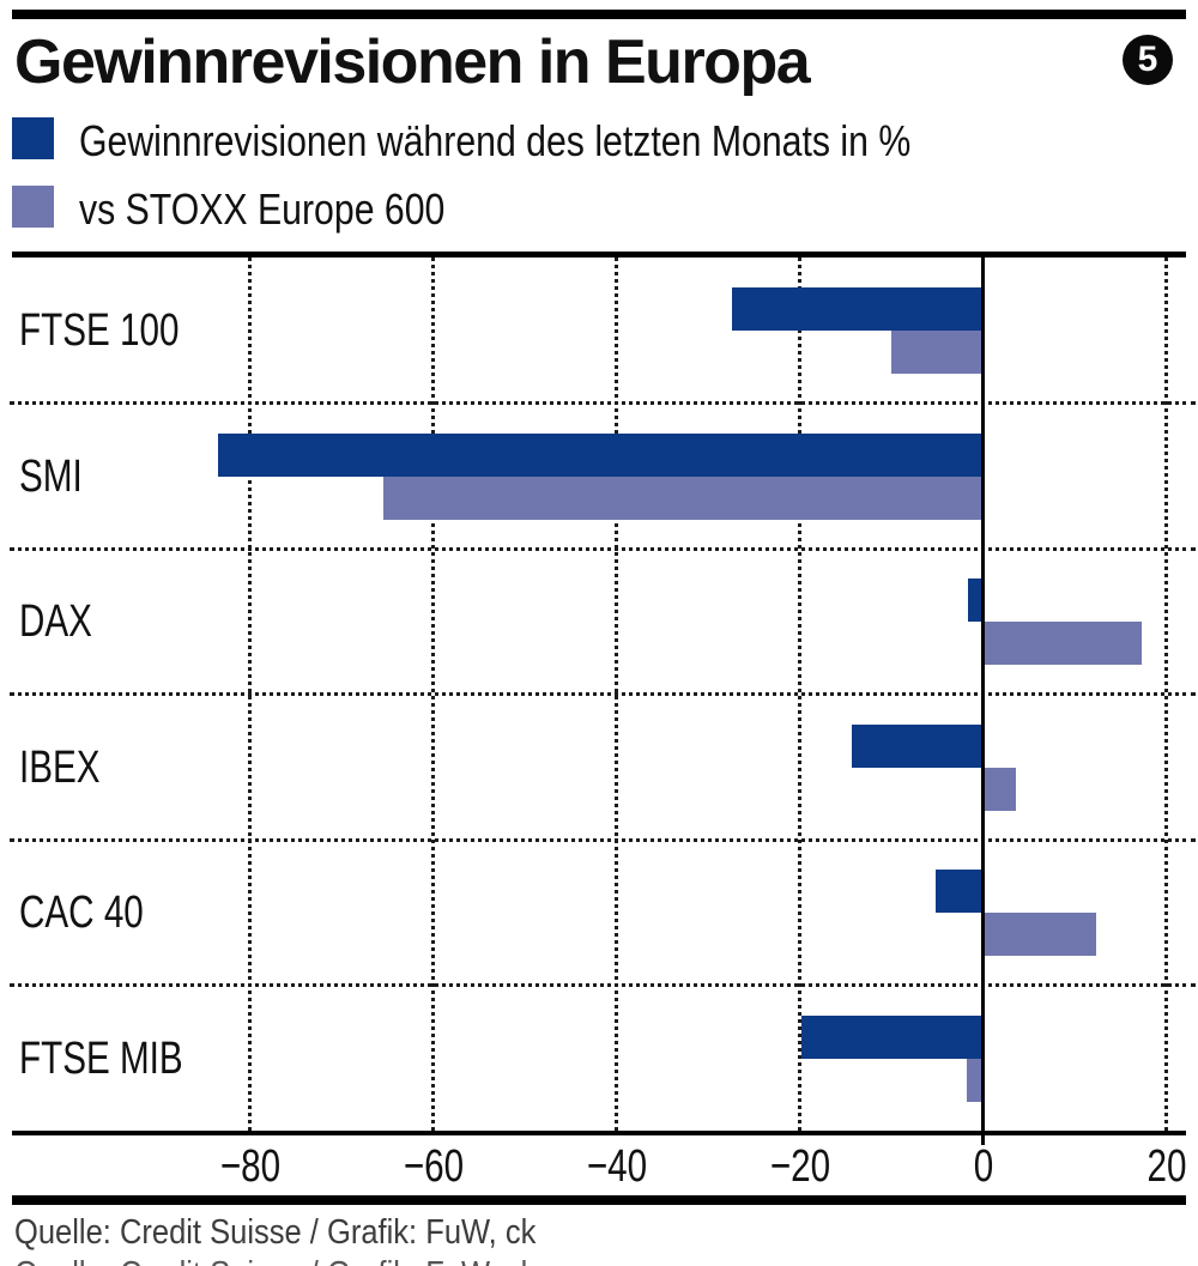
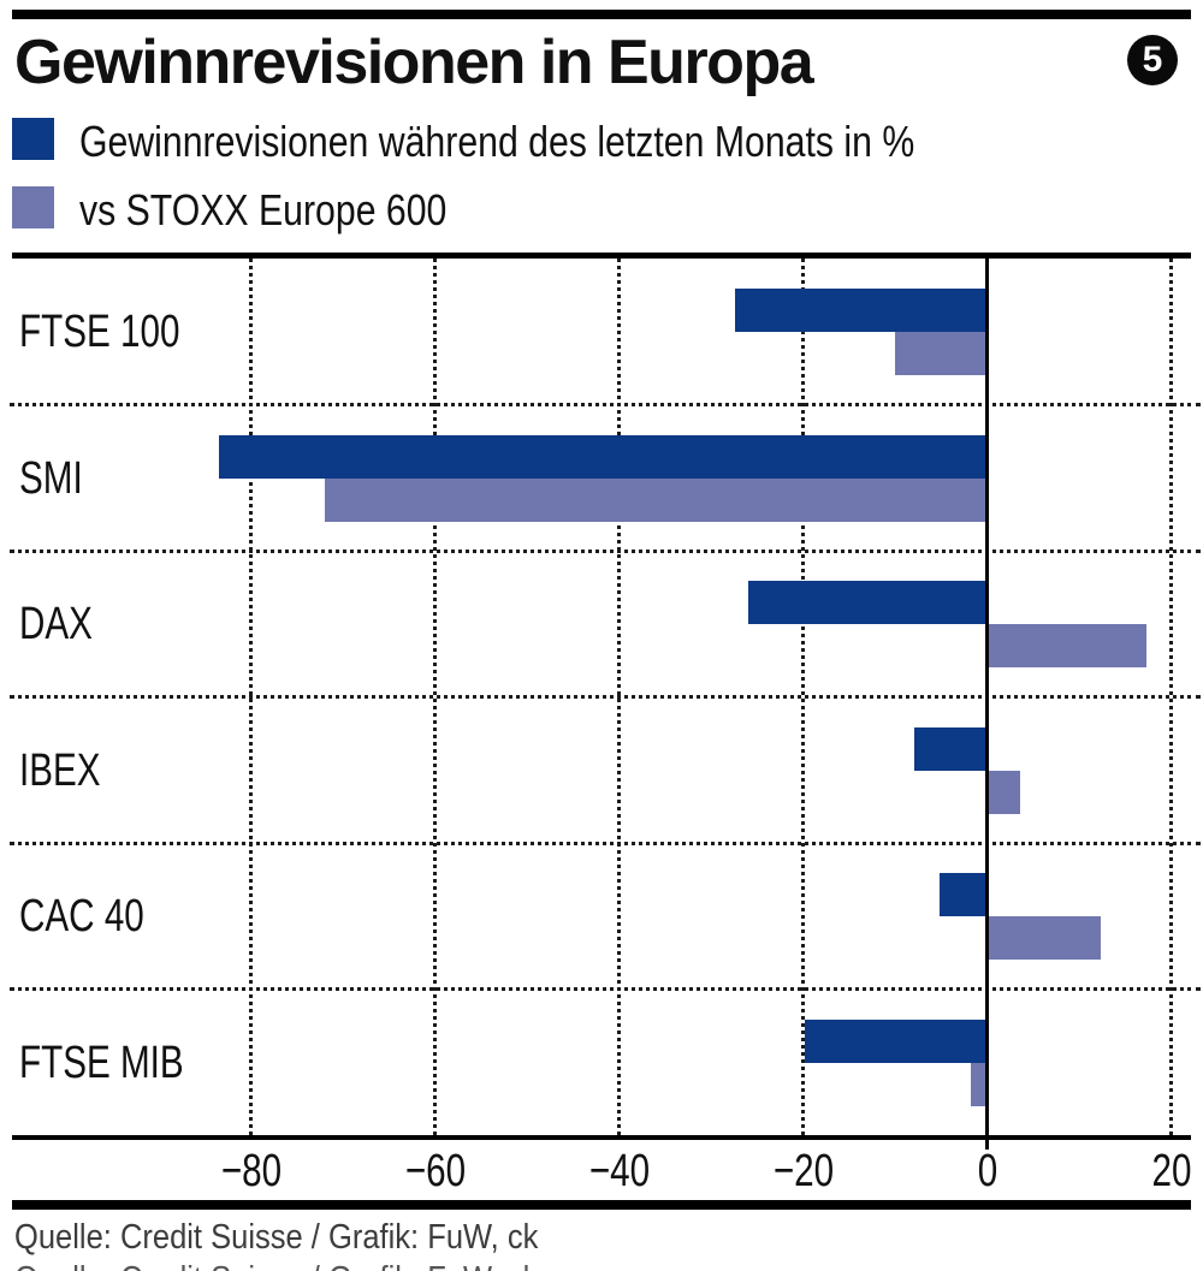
vs STOXX Europe 600/SMI: -66 -> -72
Gewinnrevisionen während des letzten Monats in %/DAX: -2 -> -26
Gewinnrevisionen während des letzten Monats in %/IBEX: -14 -> -8
